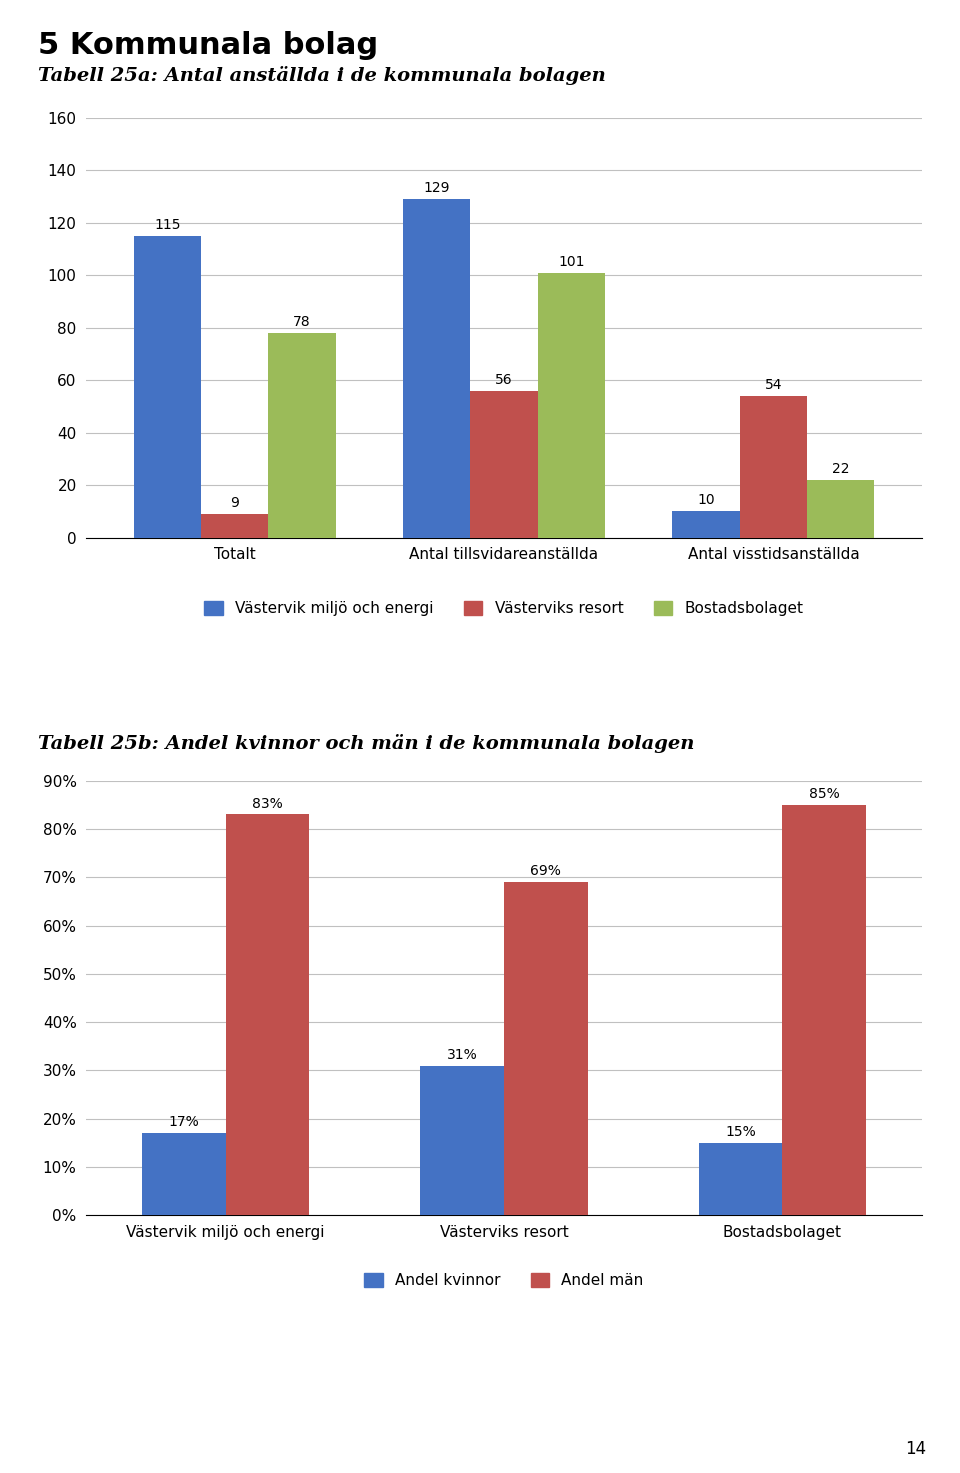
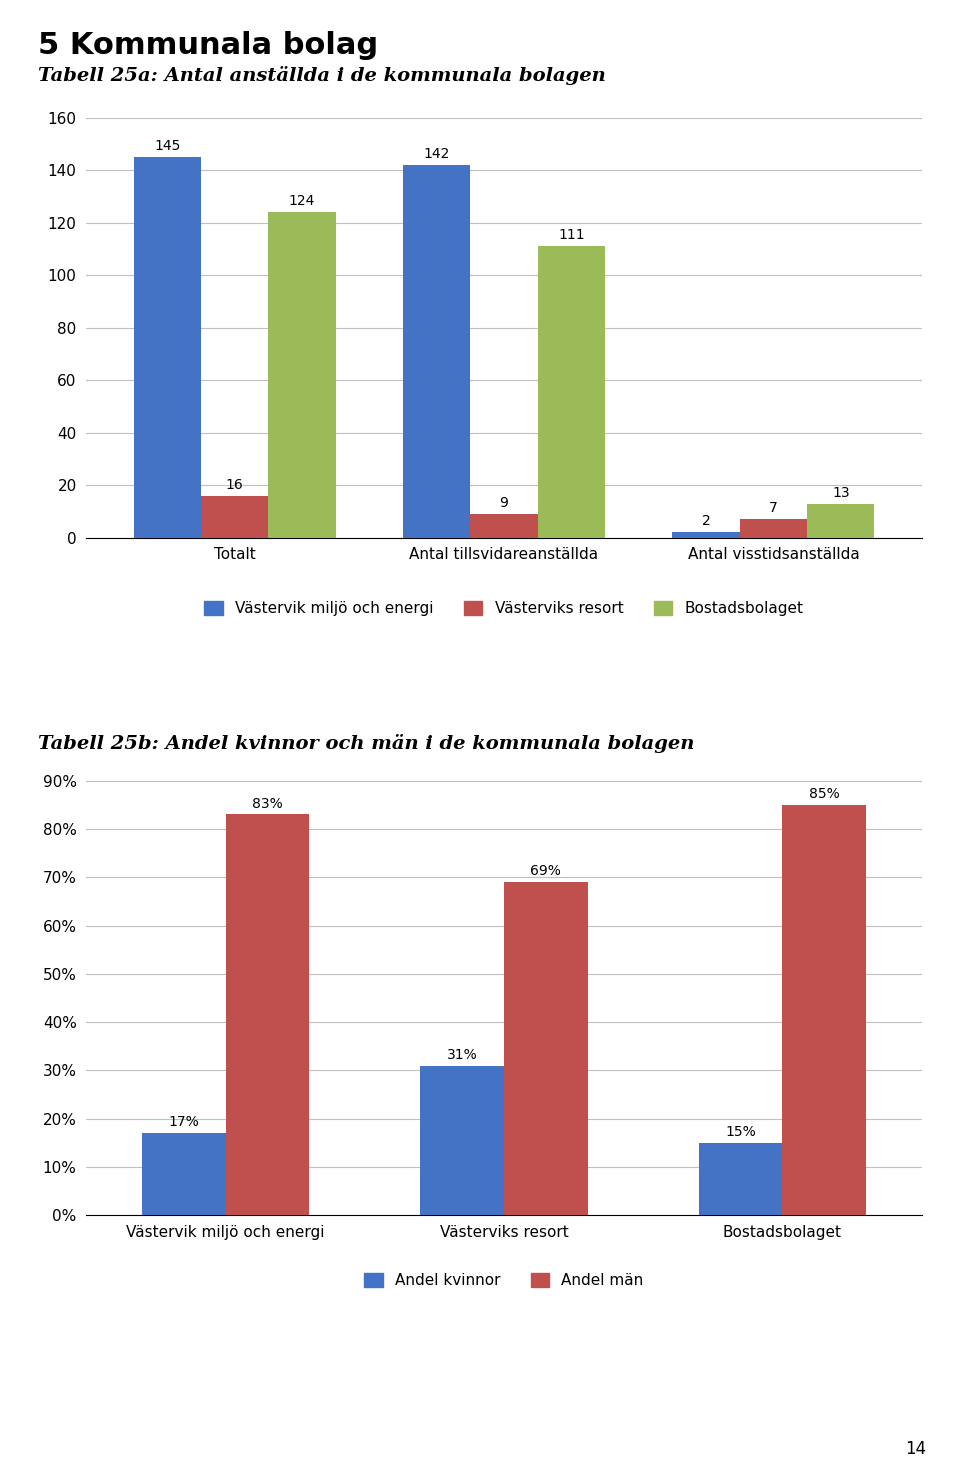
Västervik miljö och energi/Totalt: 115 -> 145
Västerviks resort/Totalt: 9 -> 16
Bostadsbolaget/Totalt: 78 -> 124
Västervik miljö och energi/Antal tillsvidareanställda: 129 -> 142
Västerviks resort/Antal tillsvidareanställda: 56 -> 9
Bostadsbolaget/Antal tillsvidareanställda: 101 -> 111
Västervik miljö och energi/Antal visstidsanställda: 10 -> 2
Västerviks resort/Antal visstidsanställda: 54 -> 7
Bostadsbolaget/Antal visstidsanställda: 22 -> 13
